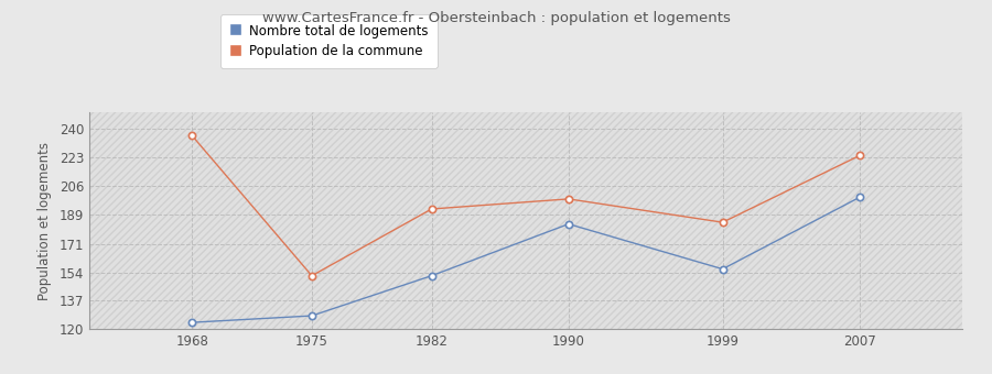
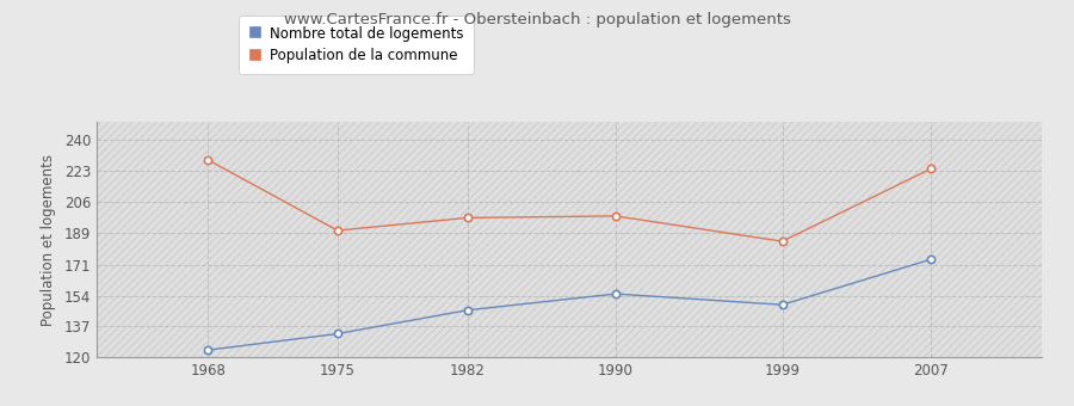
Population de la commune/1968: 236 -> 229
Nombre total de logements/1975: 128 -> 133
Population de la commune/1975: 152 -> 190
Nombre total de logements/1982: 152 -> 146
Population de la commune/1982: 192 -> 197
Nombre total de logements/1990: 183 -> 155
Nombre total de logements/1999: 156 -> 149
Nombre total de logements/2007: 199 -> 174
